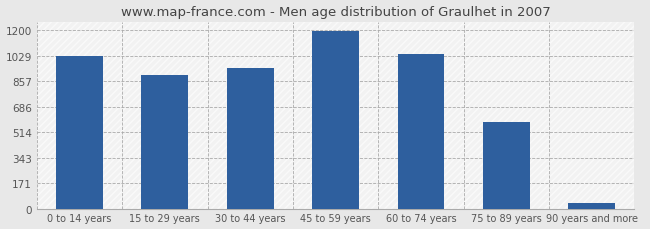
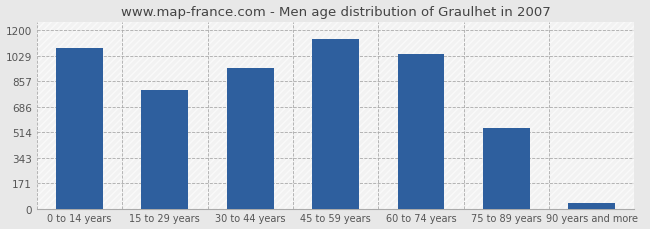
0 to 14 years: 1030 -> 1080
15 to 29 years: 900 -> 800
45 to 59 years: 1200 -> 1140
75 to 89 years: 580 -> 540
